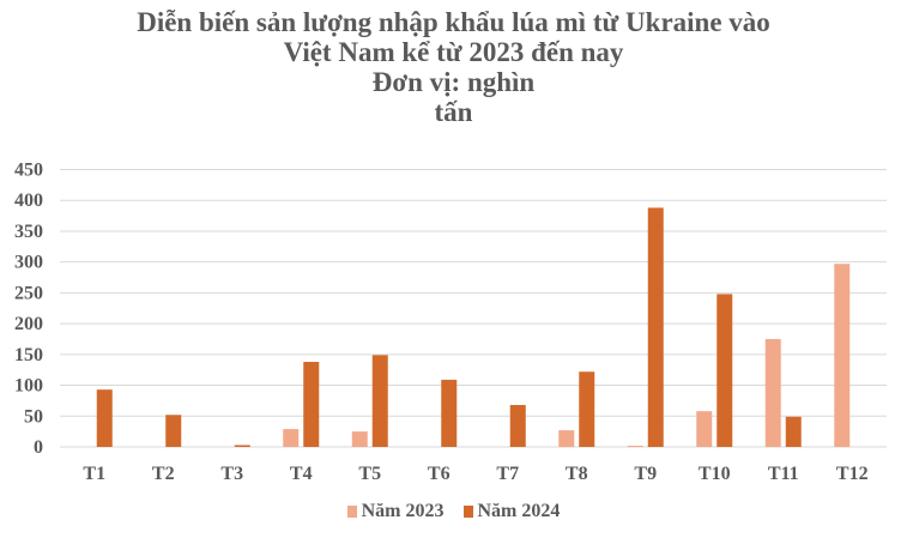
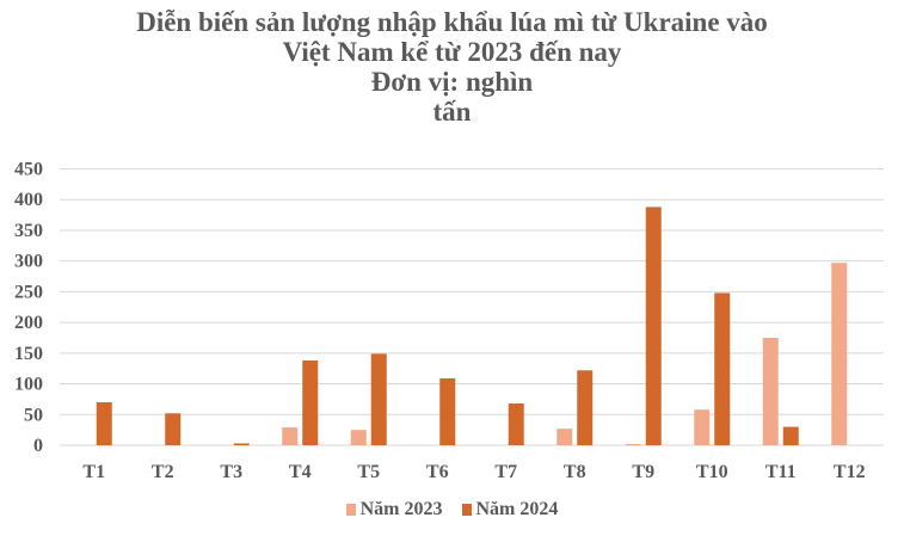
Năm 2024/T1: 90 -> 70
Năm 2024/T11: 50 -> 30
